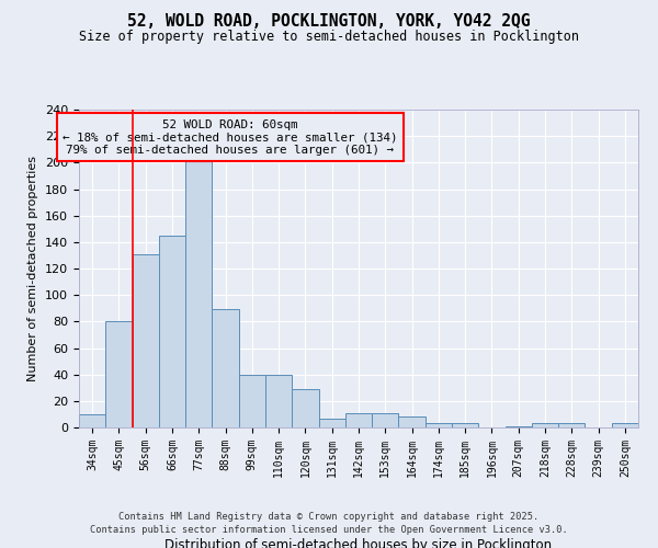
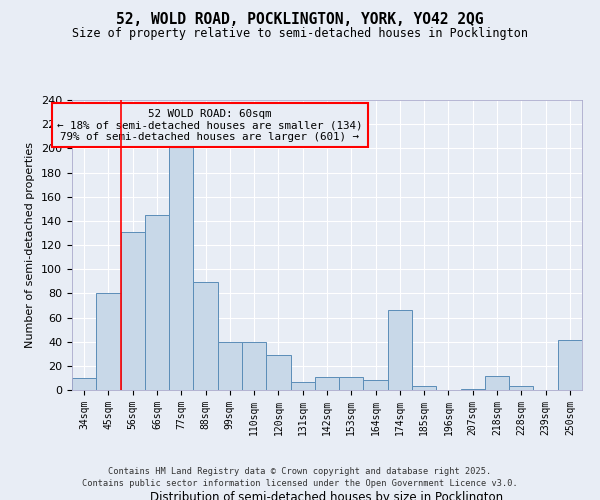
174sqm: 3 -> 66
218sqm: 3 -> 12
250sqm: 3 -> 41
